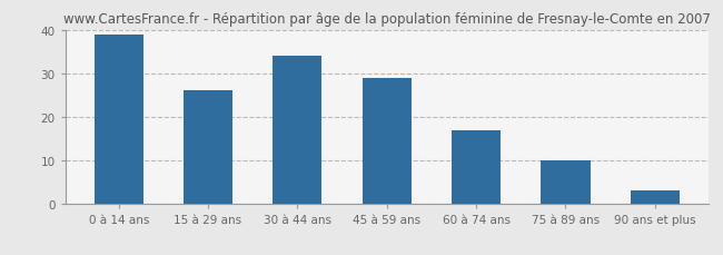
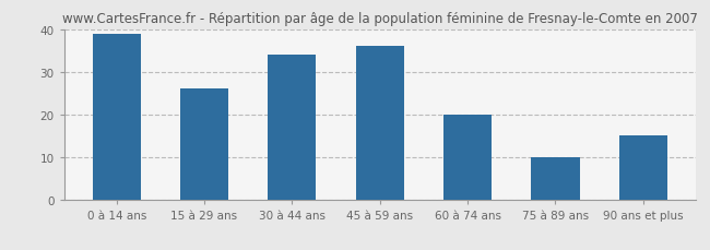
45 à 59 ans: 29 -> 36
60 à 74 ans: 17 -> 20
90 ans et plus: 3 -> 15
